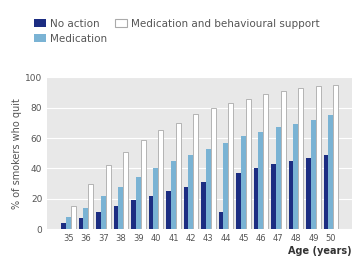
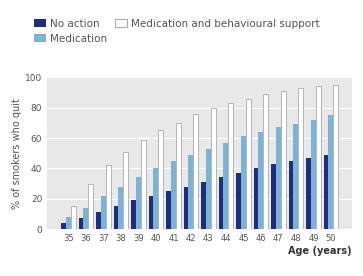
No action/44: 11 -> 34
